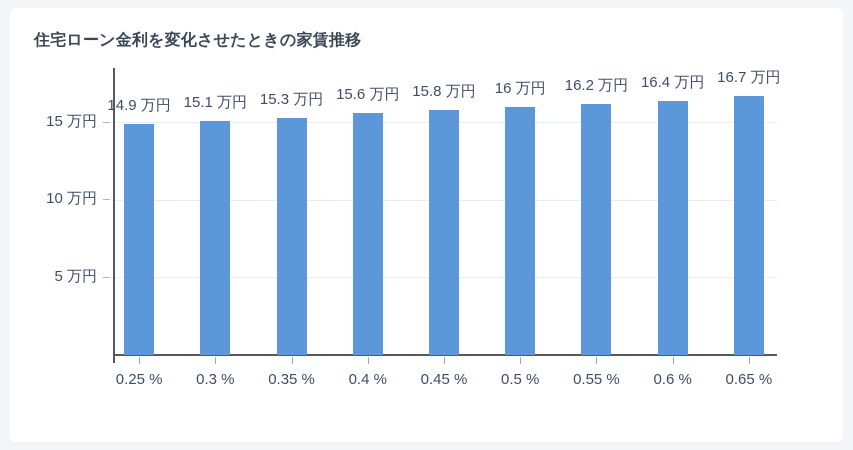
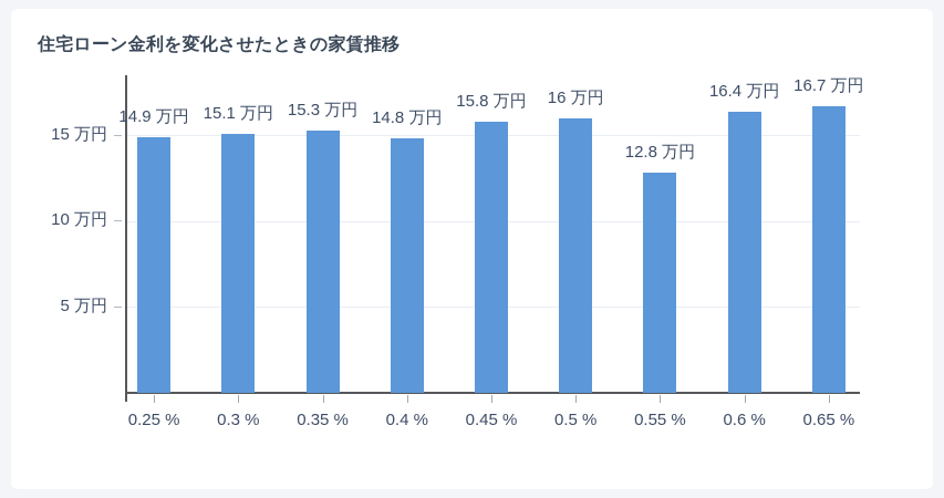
0.4 %: 15.6 -> 14.8
0.55 %: 16.2 -> 12.8
